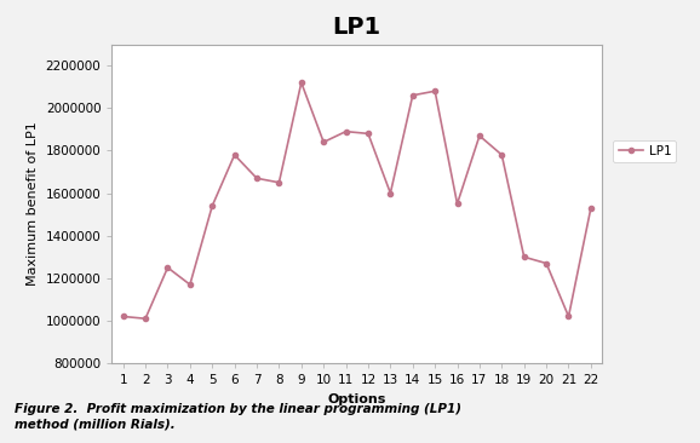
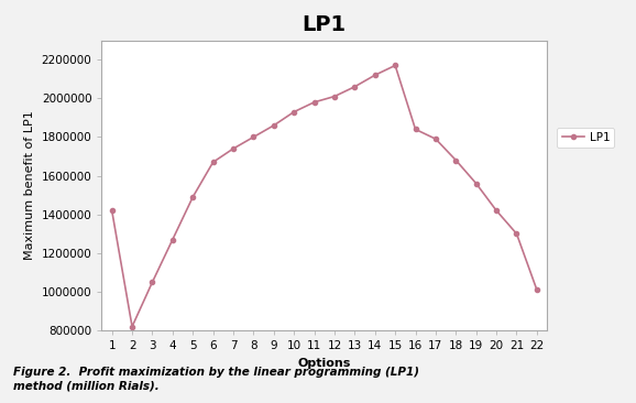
1: 1020000 -> 1420000
2: 1010000 -> 820000
3: 1250000 -> 1050000
4: 1170000 -> 1270000
5: 1540000 -> 1490000
6: 1780000 -> 1670000
7: 1670000 -> 1740000
8: 1650000 -> 1800000
9: 2120000 -> 1860000
10: 1840000 -> 1930000
11: 1890000 -> 1980000
12: 1880000 -> 2010000
13: 1600000 -> 2060000
14: 2060000 -> 2120000
15: 2080000 -> 2170000
16: 1550000 -> 1840000
17: 1870000 -> 1790000
18: 1780000 -> 1680000
19: 1300000 -> 1560000
20: 1270000 -> 1420000
21: 1020000 -> 1300000
22: 1530000 -> 1010000
